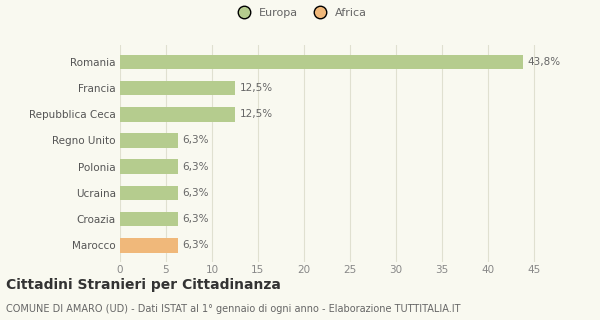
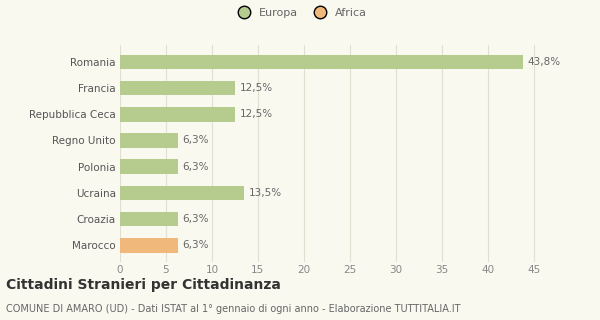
Ucraina: 6,3% -> 13,5%
